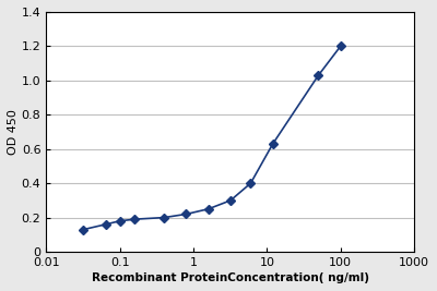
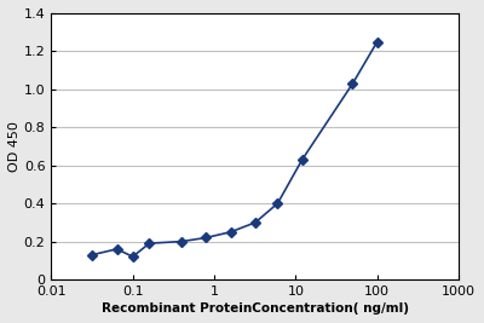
0.1: 0.18 -> 0.12
100: 1.20 -> 1.25
